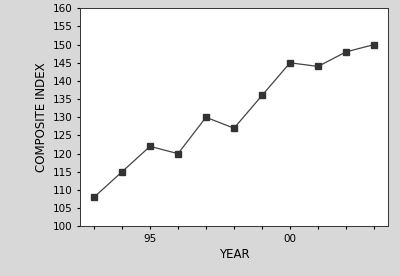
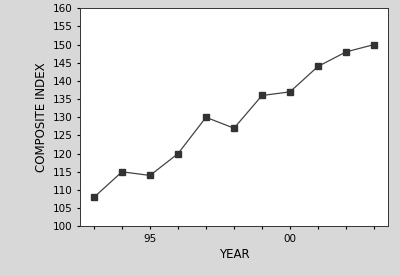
95: 122 -> 114
00: 145 -> 137
